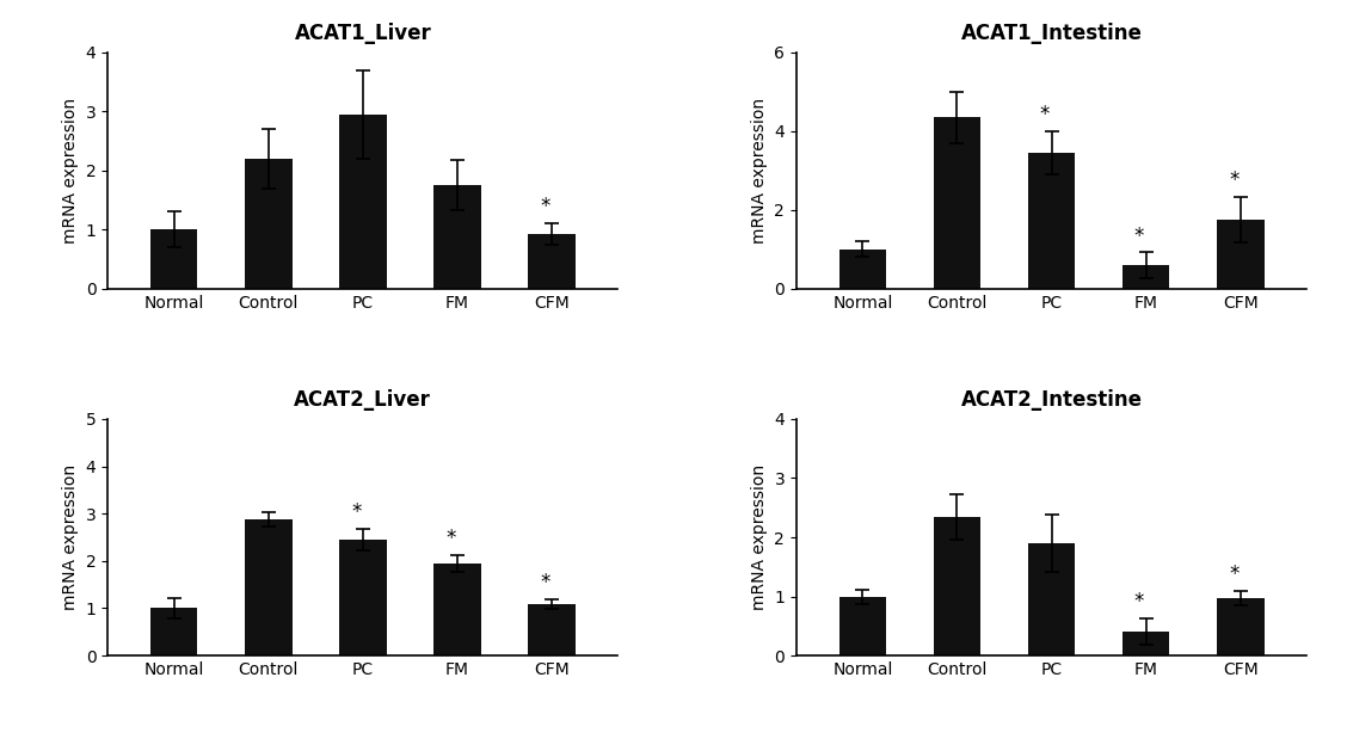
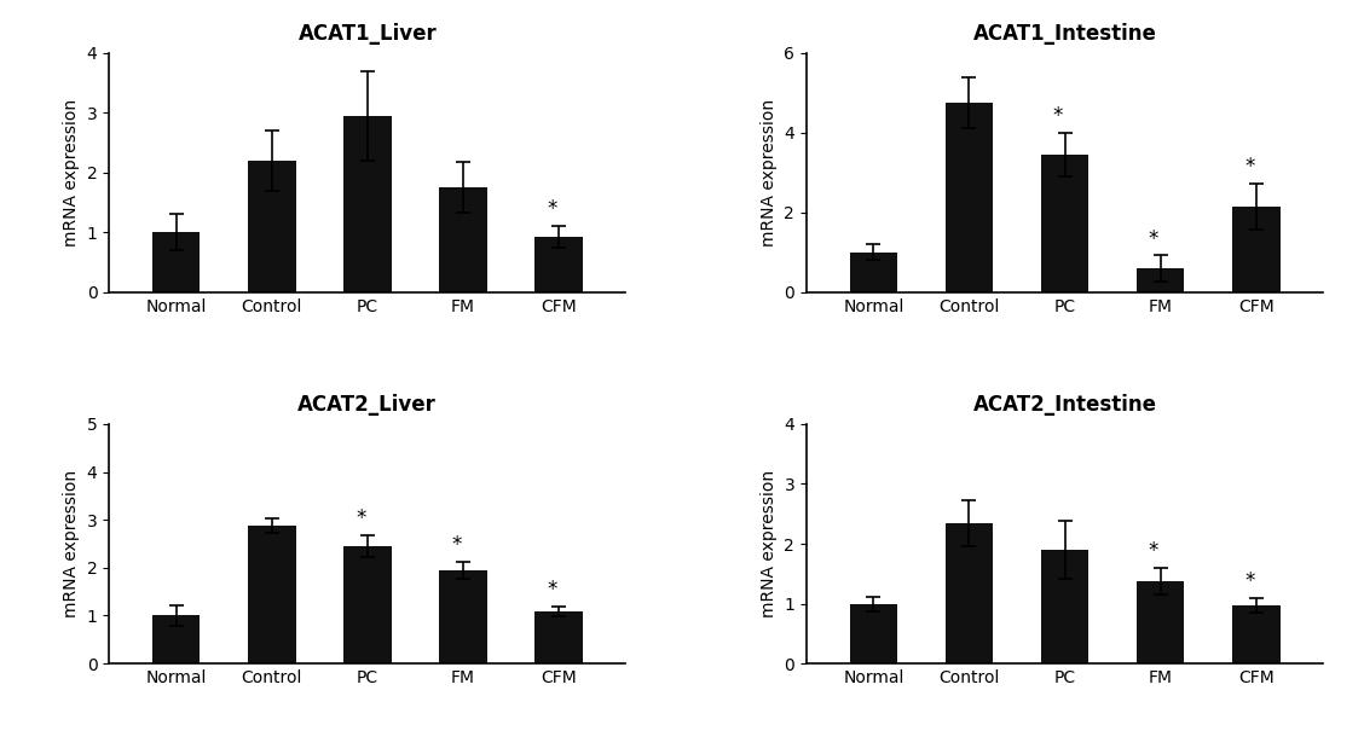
ACAT1_Intestine/Control: 4.35 -> 4.75
ACAT1_Intestine/CFM: 1.75 -> 2.15
ACAT2_Intestine/FM: 0.40 -> 1.38
